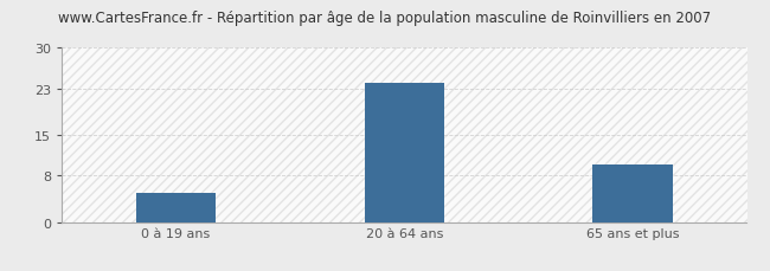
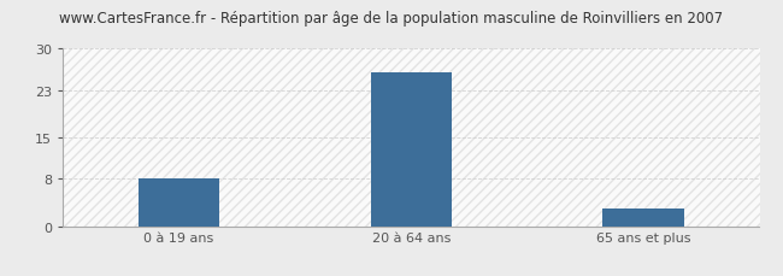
0 à 19 ans: 5 -> 8
20 à 64 ans: 24 -> 26
65 ans et plus: 10 -> 3
